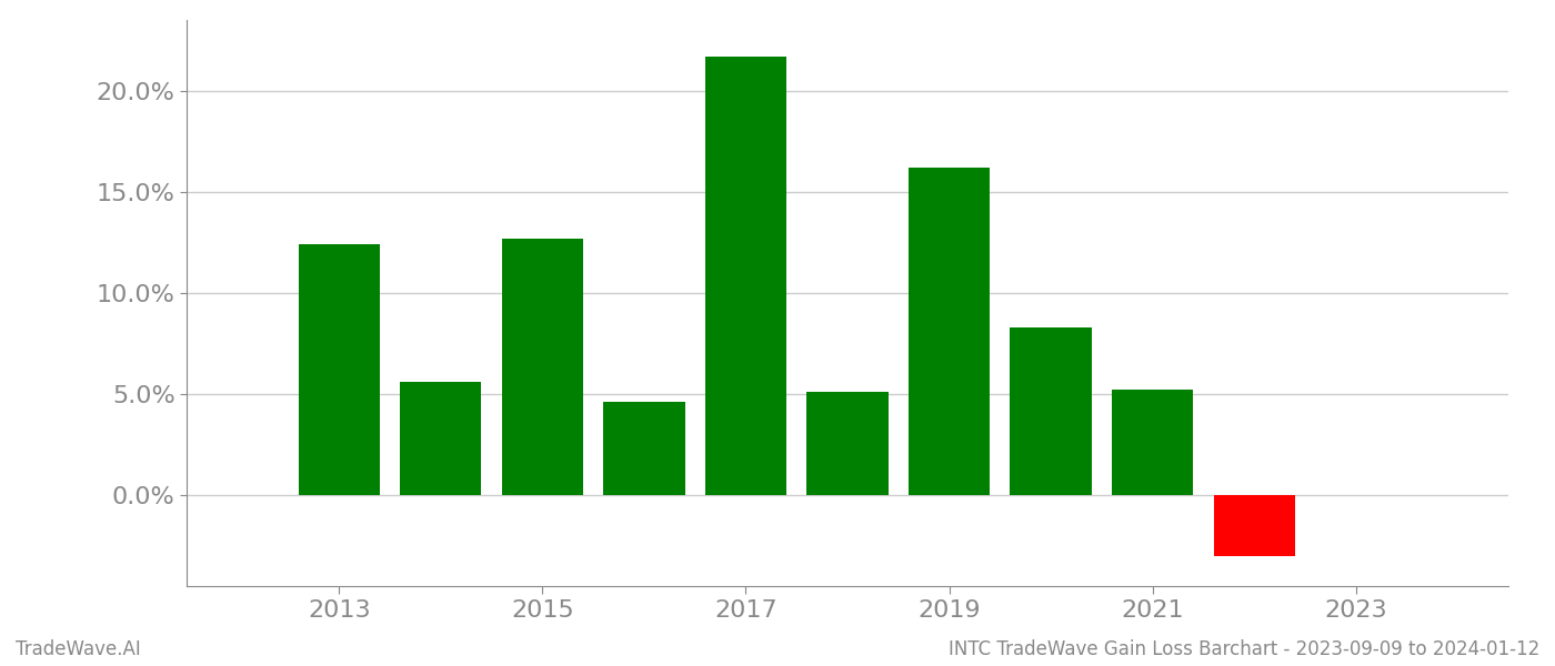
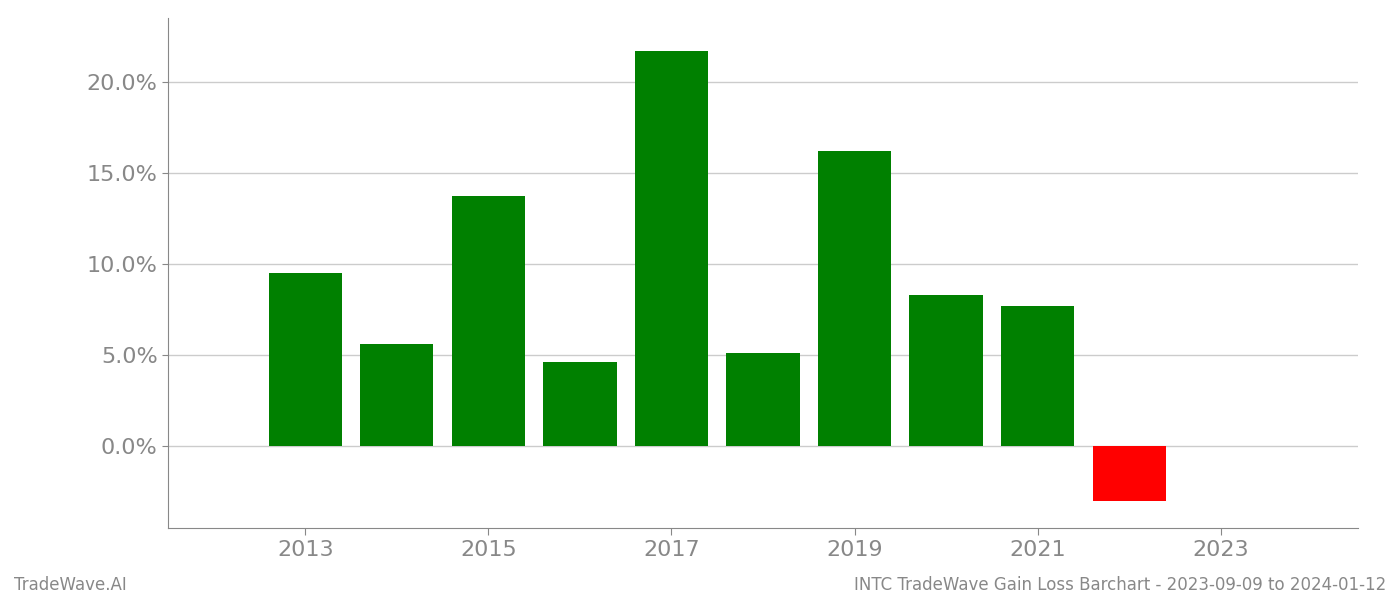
2013: 12.4% -> 9.5%
2015: 12.7% -> 13.7%
2021: 5.2% -> 7.7%
